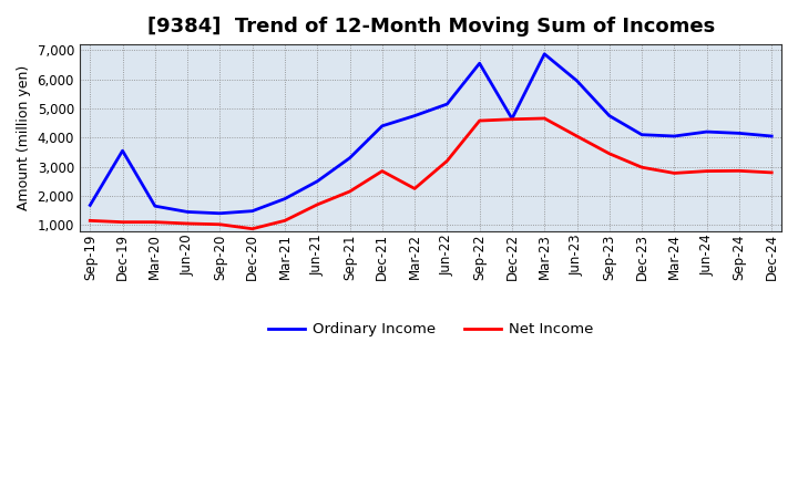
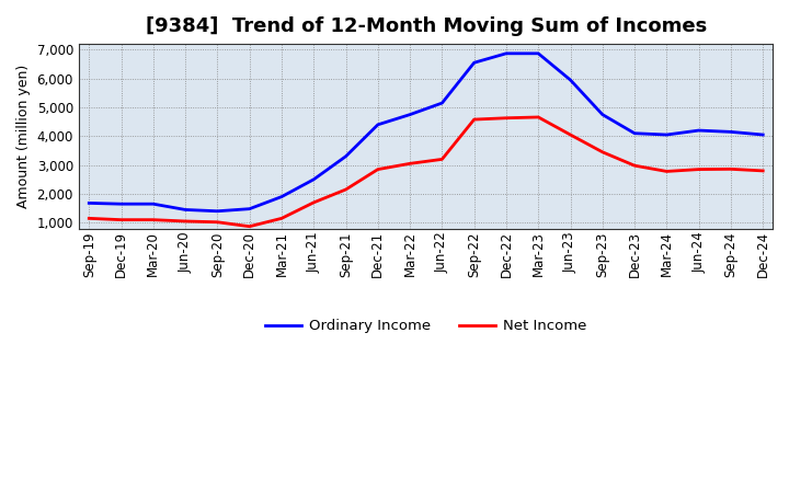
Ordinary Income/Dec-19: 3,550 -> 1,650
Net Income/Mar-22: 2,250 -> 3,050
Ordinary Income/Dec-22: 4,650 -> 6,870
